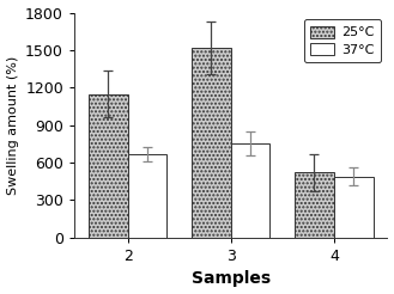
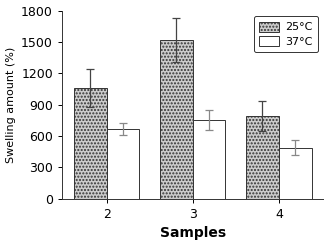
25°C/2: 1150 -> 1060
25°C/4: 520 -> 790
